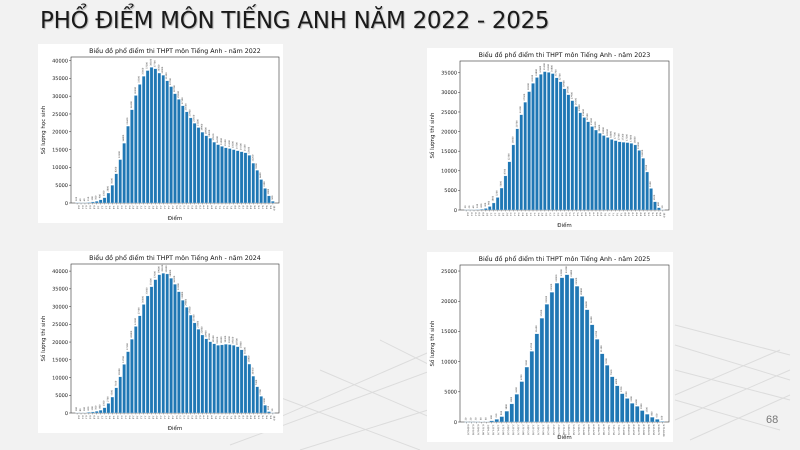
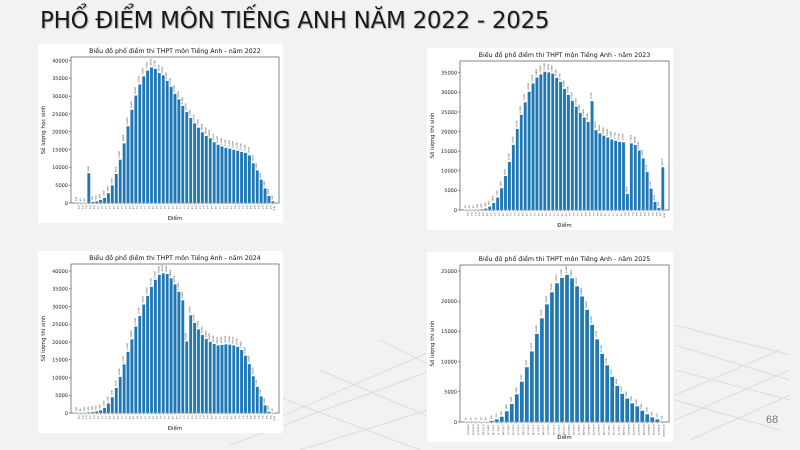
Biểu đồ phổ điểm thi THPT môn Tiếng Anh - năm 2022/0.6: 150 -> 8390
Biểu đồ phổ điểm thi THPT môn Tiếng Anh - năm 2023/6.4: 21300 -> 27790
Biểu đồ phổ điểm thi THPT môn Tiếng Anh - năm 2023/8.2: 17200 -> 4090
Biểu đồ phổ điểm thi THPT môn Tiếng Anh - năm 2023/10.0: 50 -> 10940
Biểu đồ phổ điểm thi THPT môn Tiếng Anh - năm 2024/5.6: 29800 -> 20180
